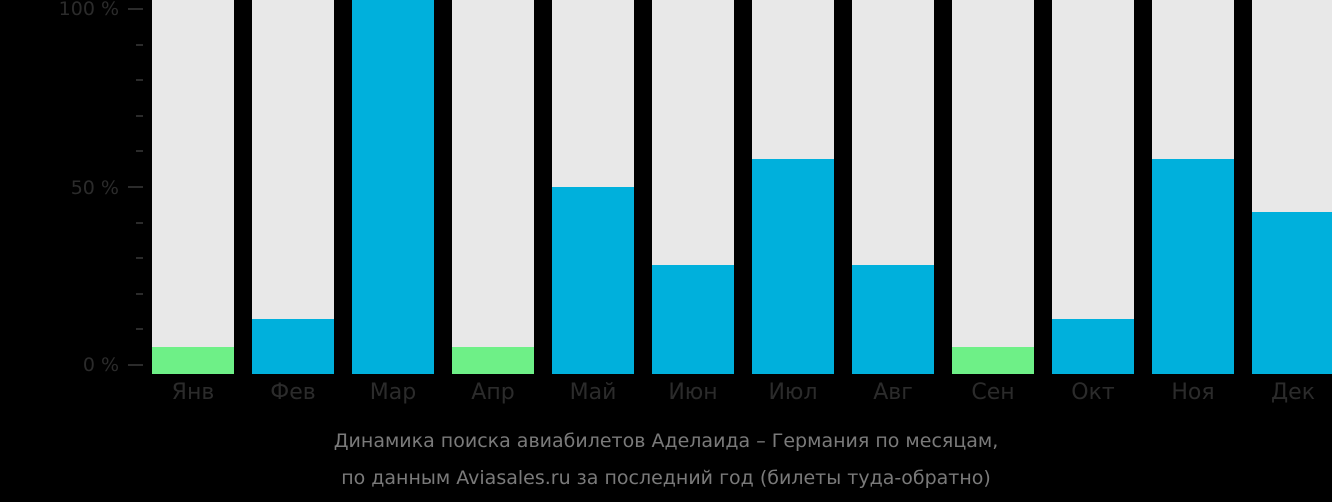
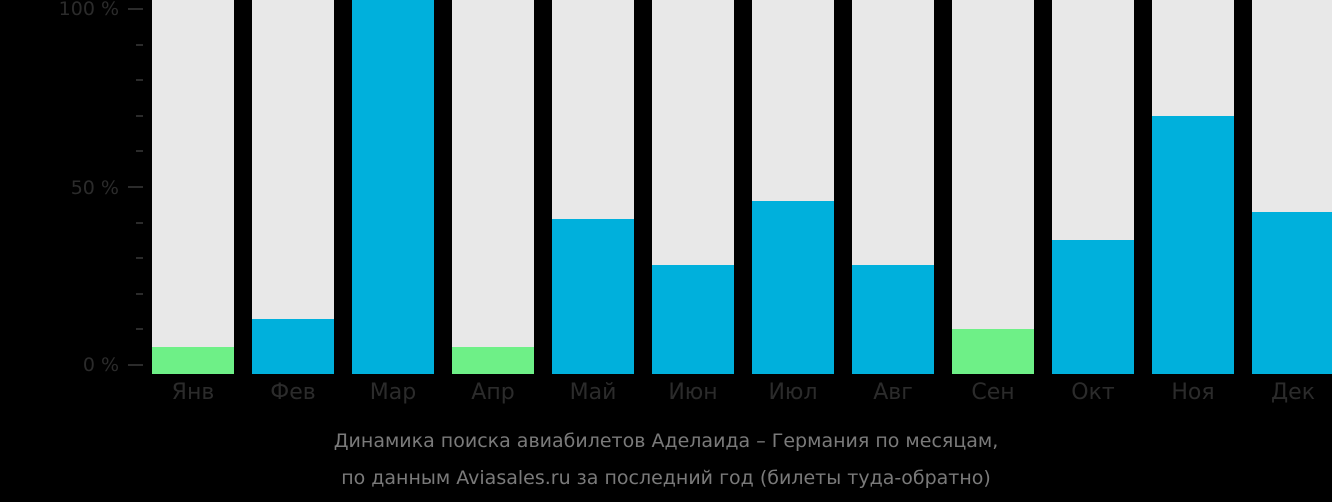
Май: 50% -> 41%
Июл: 58% -> 46%
Сен: 5% -> 10%
Окт: 13% -> 35%
Ноя: 58% -> 70%
